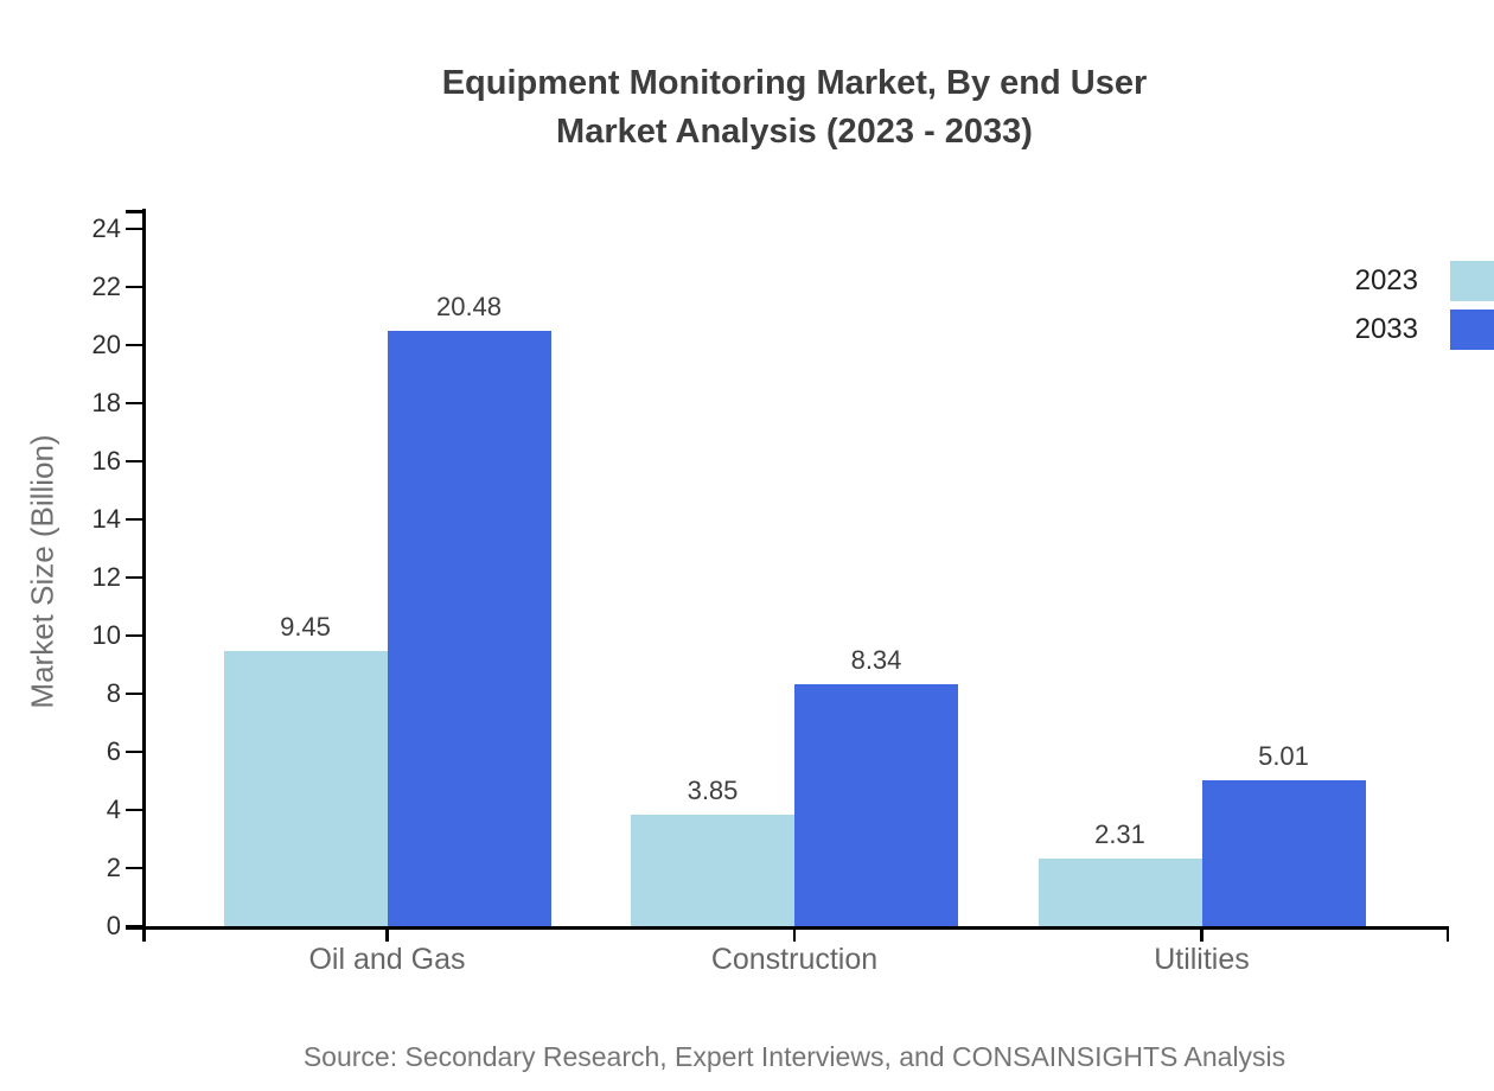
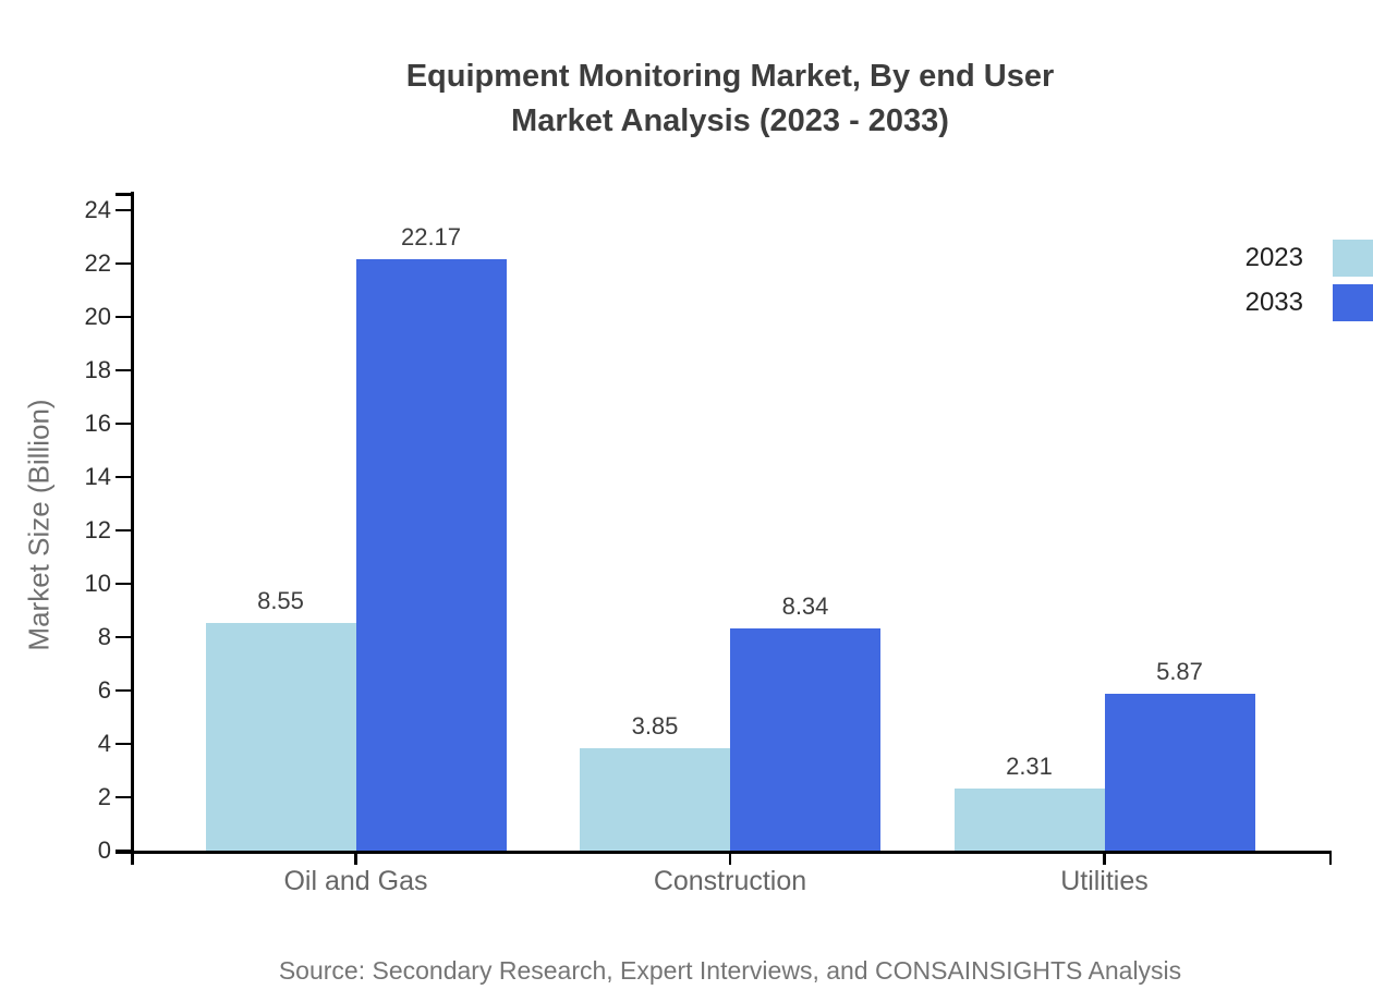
2023/Oil and Gas: 9.45 -> 8.55
2033/Oil and Gas: 20.48 -> 22.17
2033/Utilities: 5.01 -> 5.87
